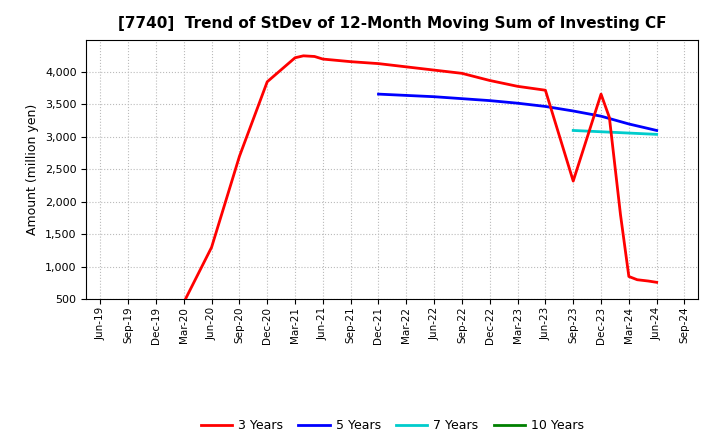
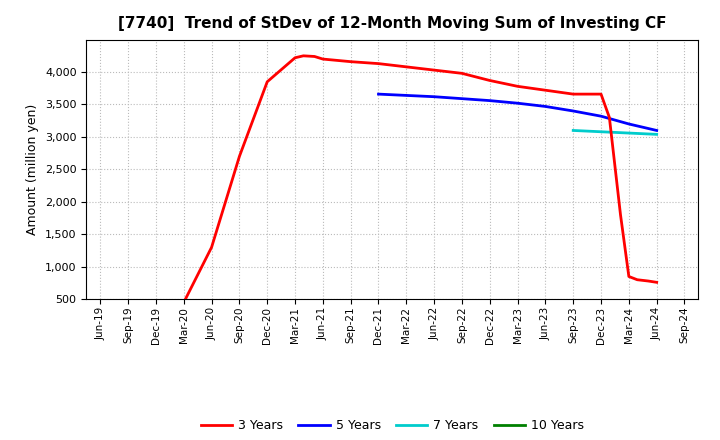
3 Years/Sep-23: 2,320 -> 3,660
